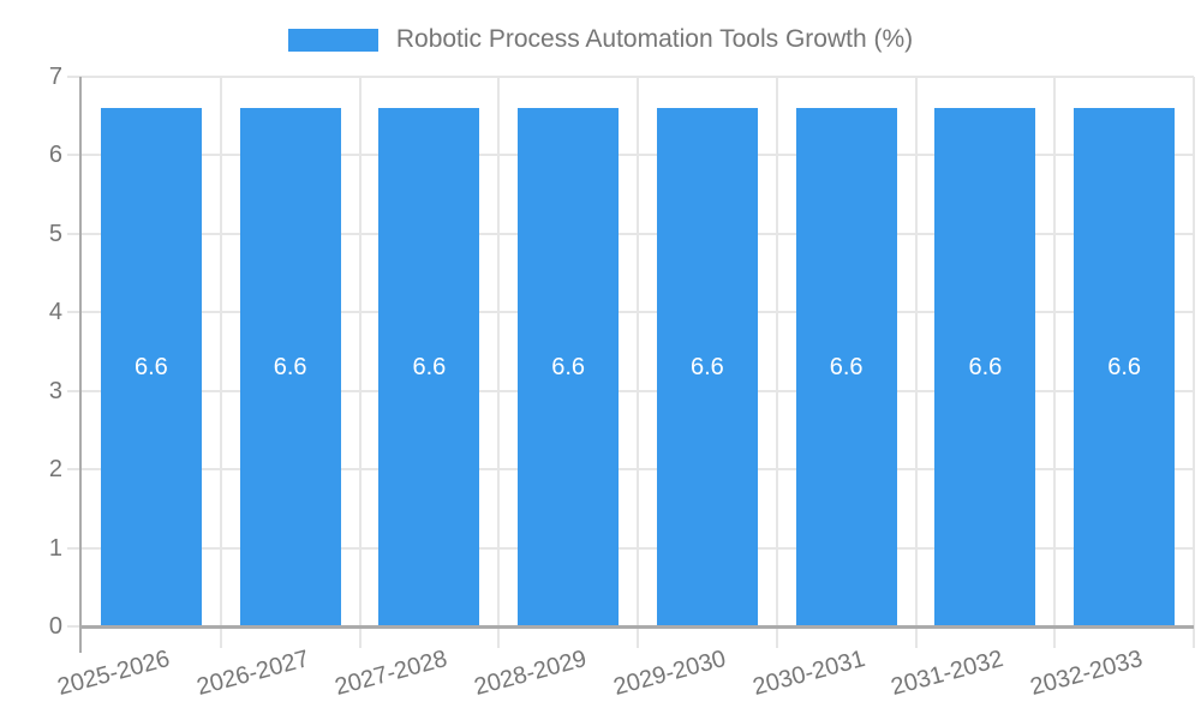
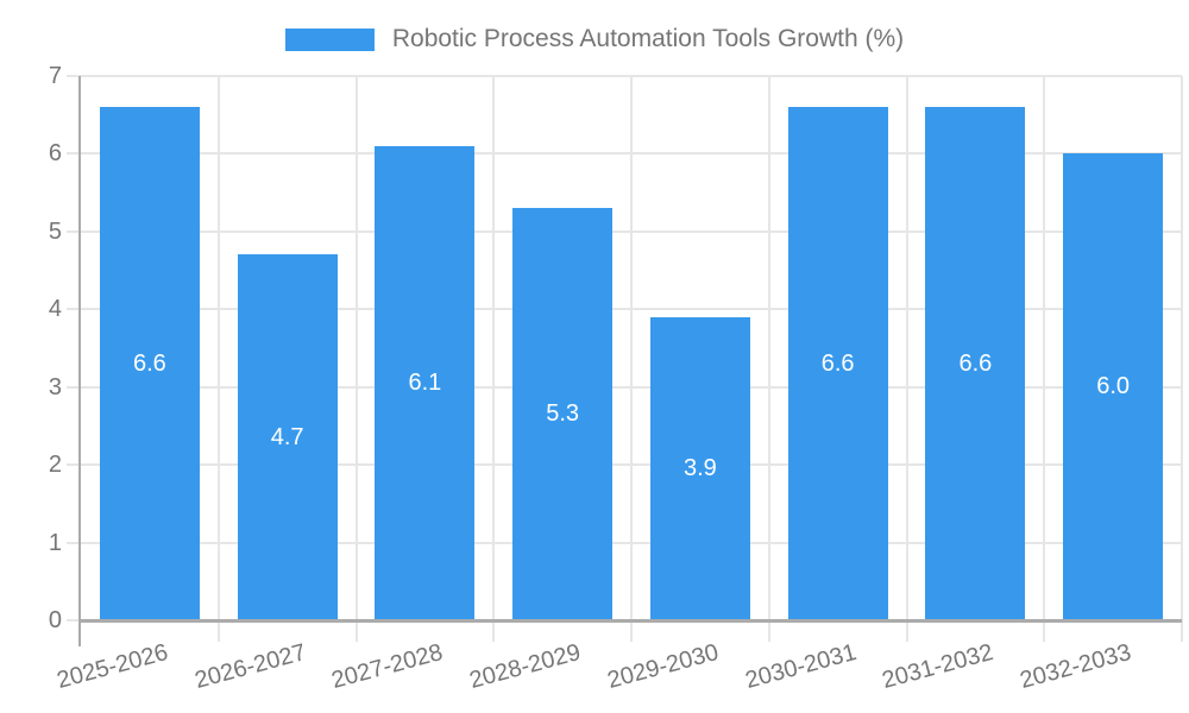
2026-2027: 6.6 -> 4.7
2027-2028: 6.6 -> 6.1
2028-2029: 6.6 -> 5.3
2029-2030: 6.6 -> 3.9
2032-2033: 6.6 -> 6.0
